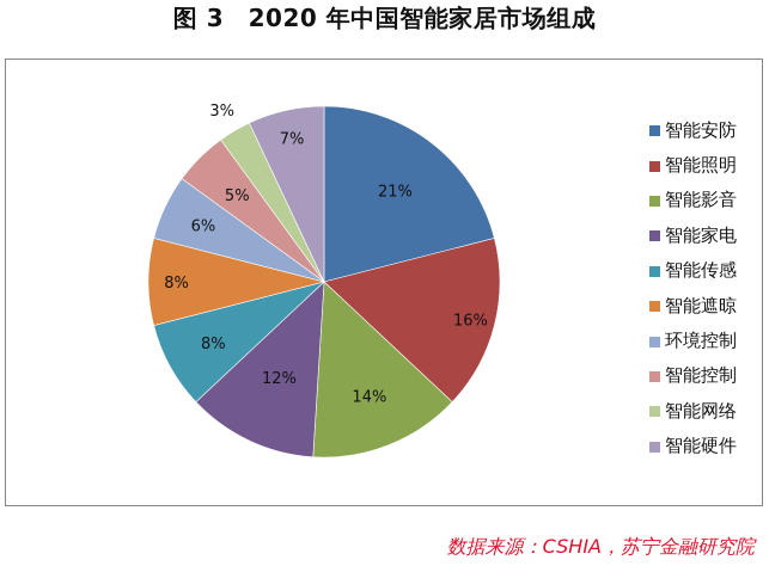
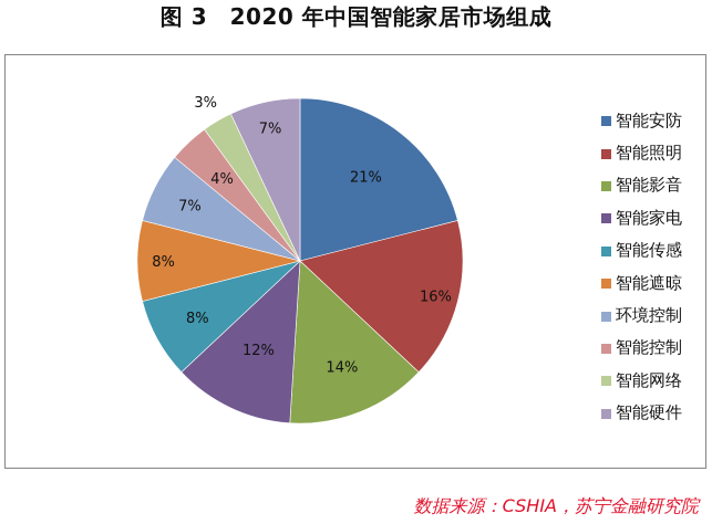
环境控制: 6% -> 7%
智能控制: 5% -> 4%
